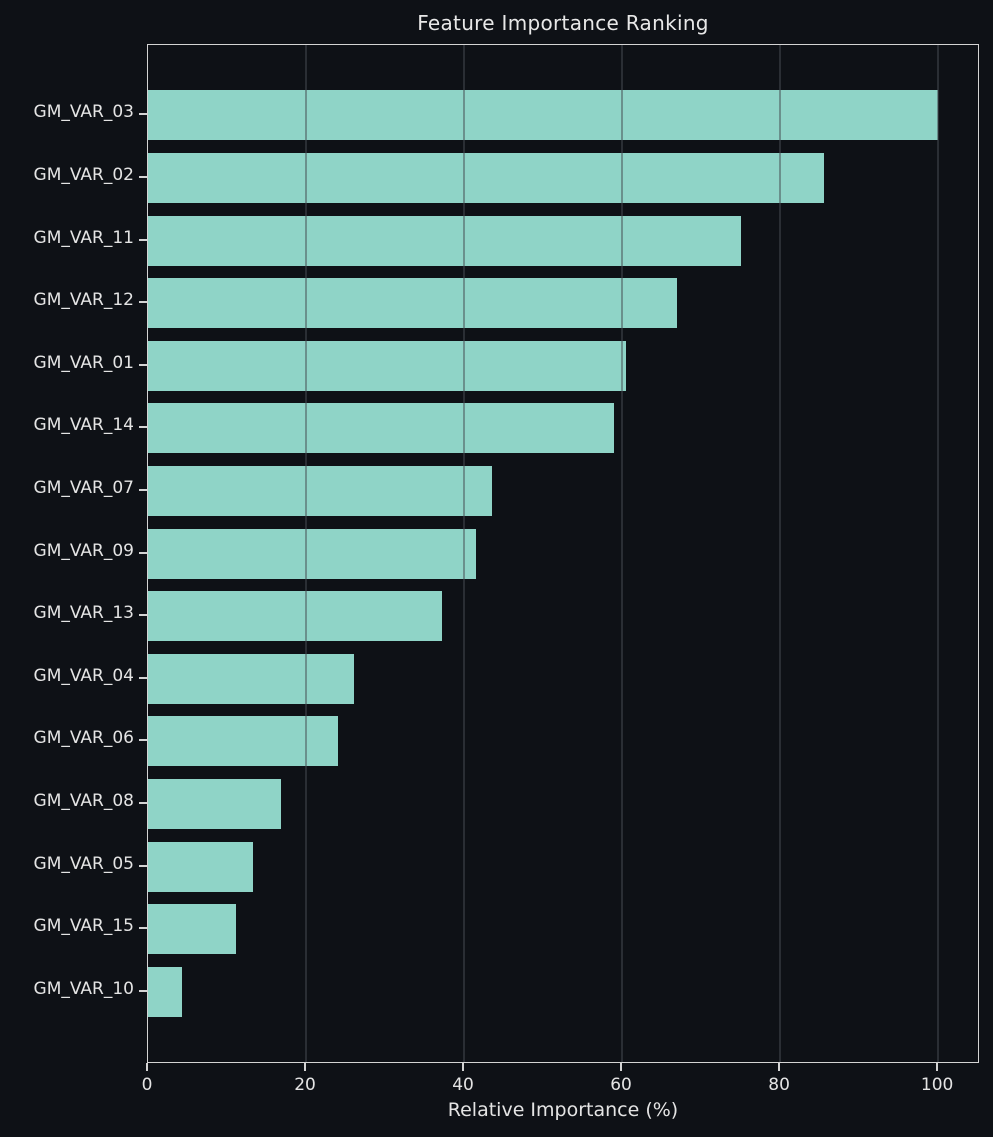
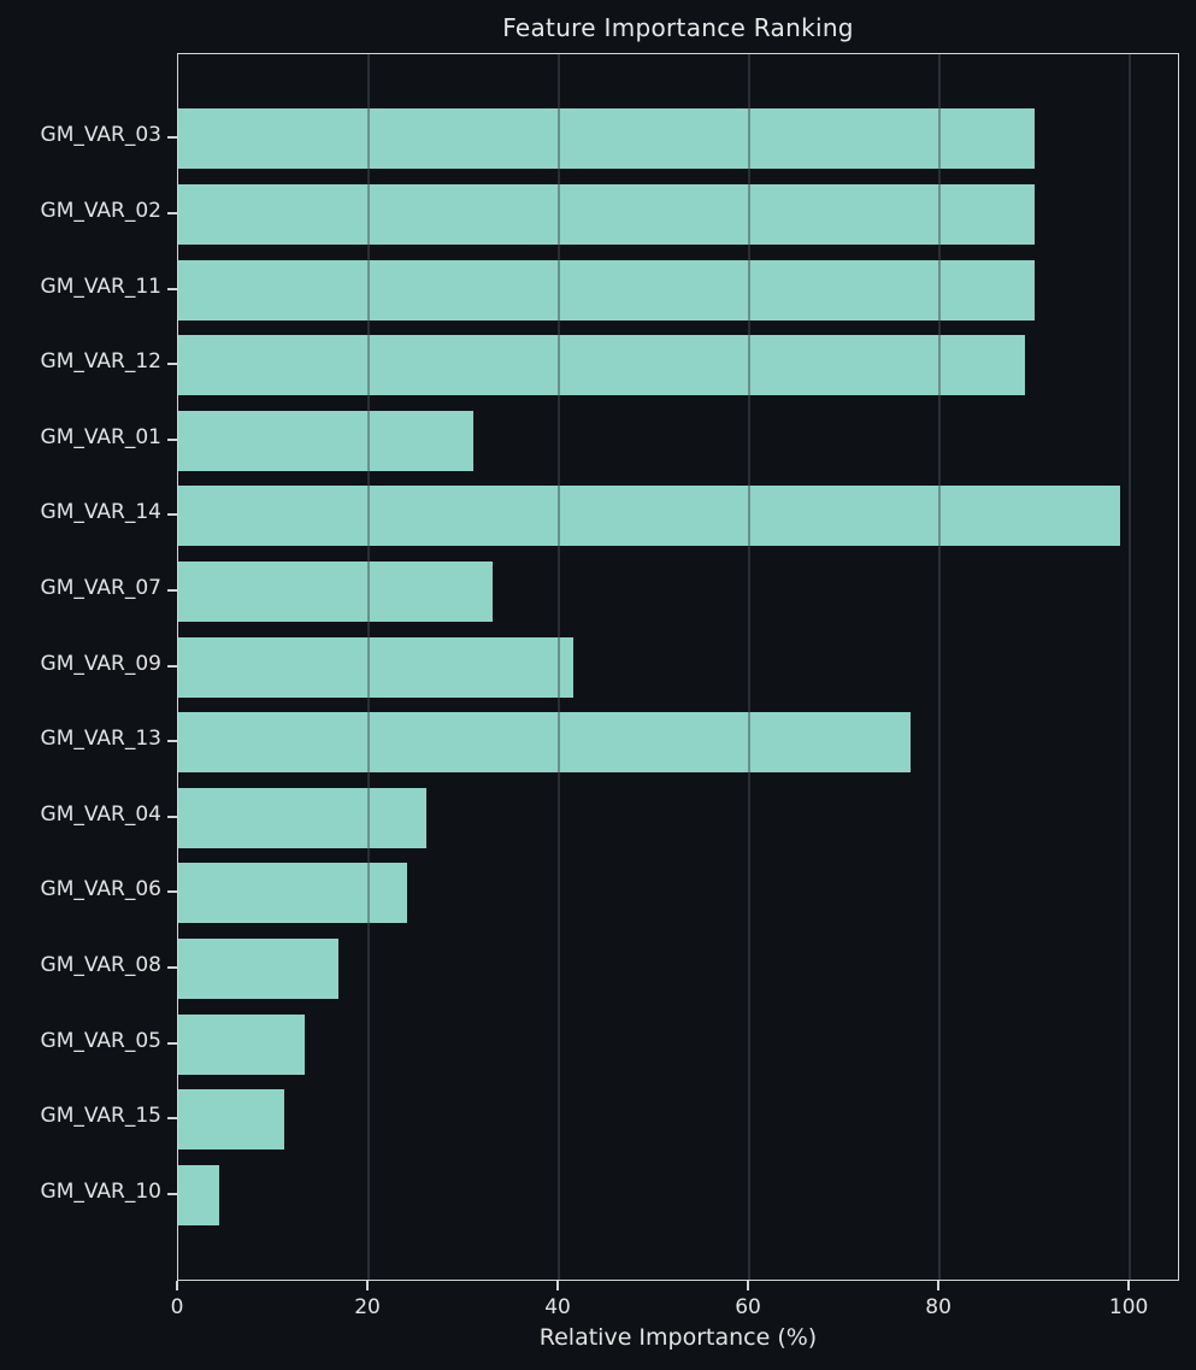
GM_VAR_03: 100 -> 90
GM_VAR_02: 86 -> 90
GM_VAR_11: 75 -> 90
GM_VAR_12: 67 -> 89
GM_VAR_01: 60 -> 31
GM_VAR_14: 59 -> 99
GM_VAR_07: 44 -> 33
GM_VAR_13: 37 -> 77
